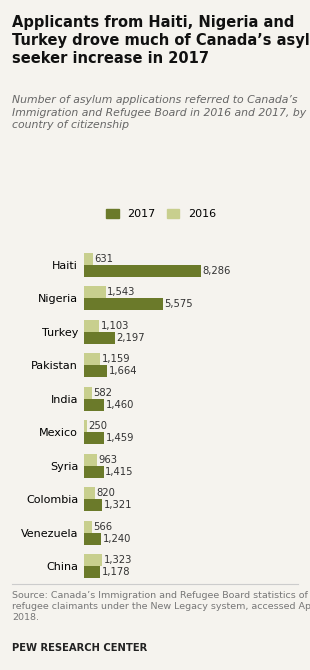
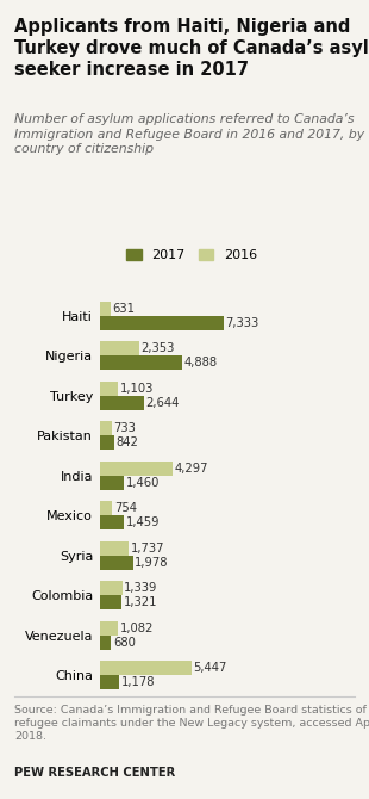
2017/Haiti: 8,286 -> 7,333
2016/Nigeria: 1,543 -> 2,353
2017/Nigeria: 5,575 -> 4,888
2017/Turkey: 2,197 -> 2,644
2016/Pakistan: 1,159 -> 733
2017/Pakistan: 1,664 -> 842
2016/India: 582 -> 4,297
2016/Mexico: 250 -> 754
2016/Syria: 963 -> 1,737
2017/Syria: 1,415 -> 1,978
2016/Colombia: 820 -> 1,339
2016/Venezuela: 566 -> 1,082
2017/Venezuela: 1,240 -> 680
2016/China: 1,323 -> 5,447
